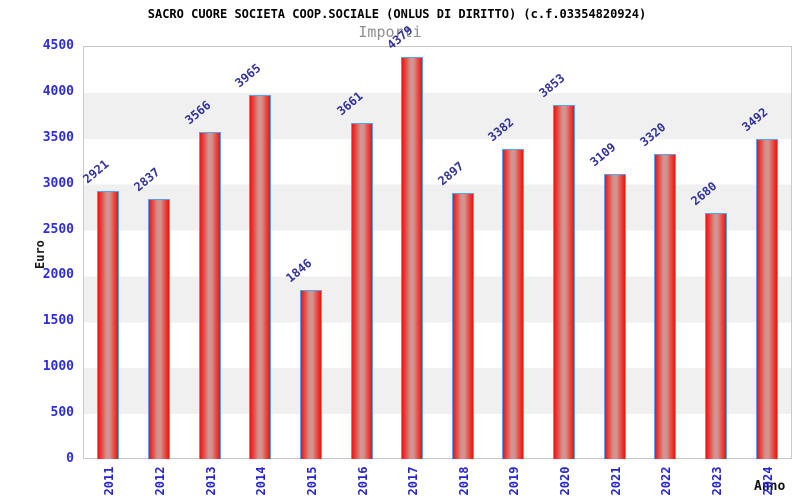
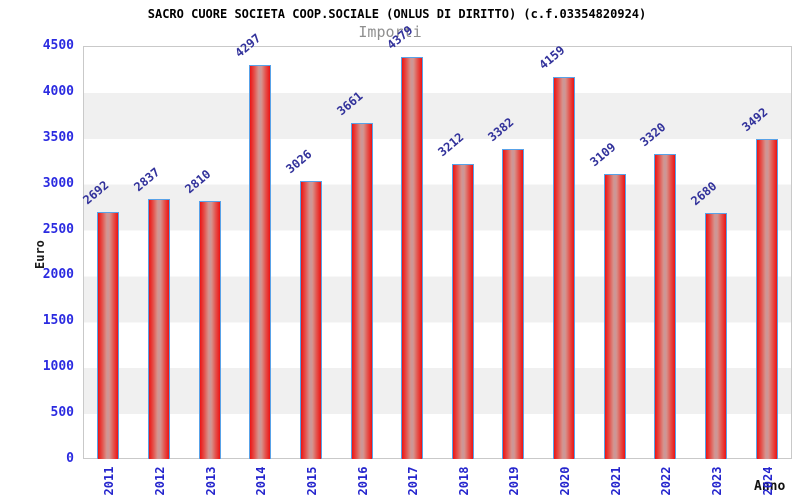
2011: 2921 -> 2692
2013: 3566 -> 2810
2014: 3965 -> 4297
2015: 1846 -> 3026
2018: 2897 -> 3212
2020: 3853 -> 4159
